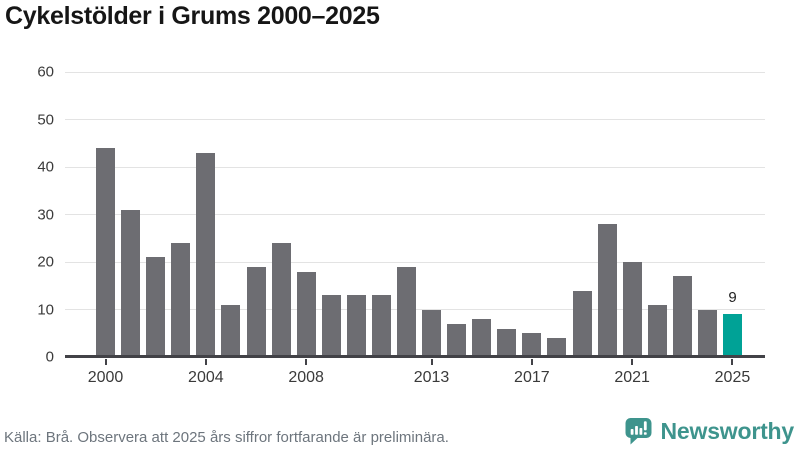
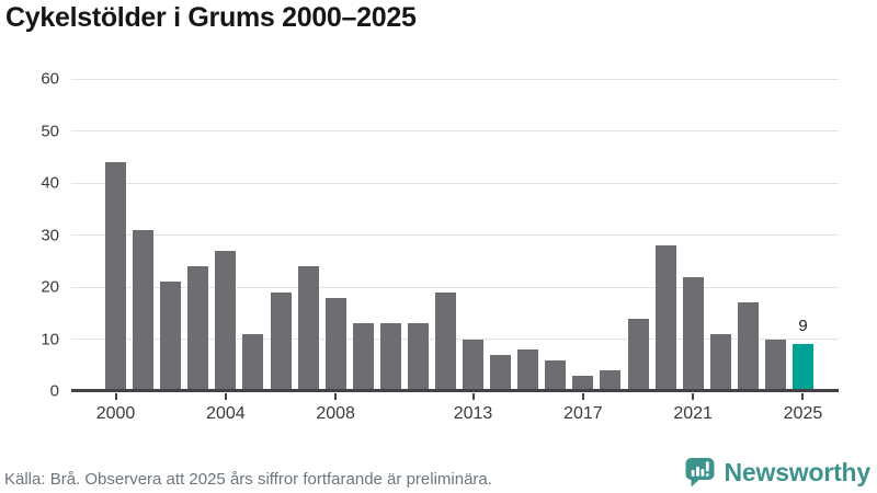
2004: 43 -> 27
2017: 5 -> 3
2021: 20 -> 22
